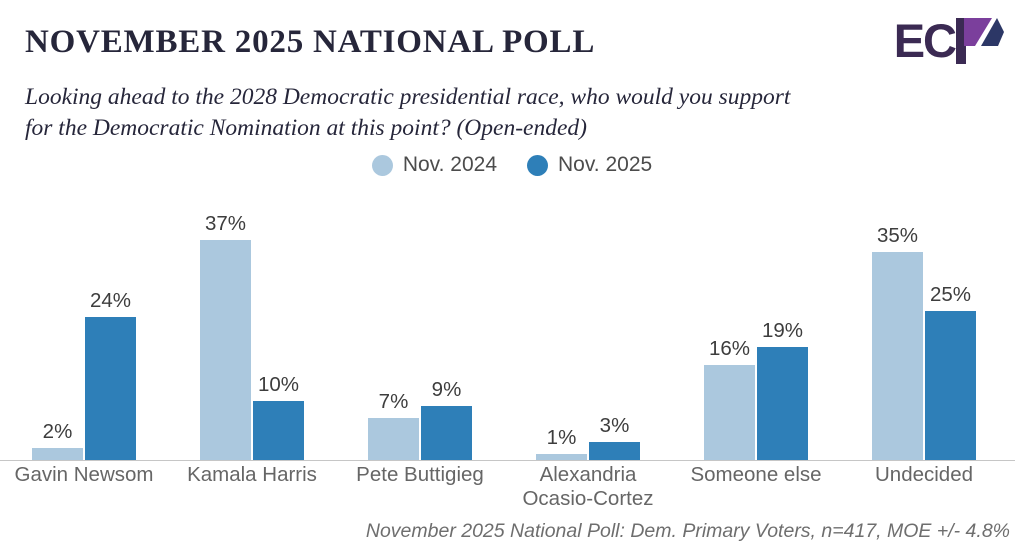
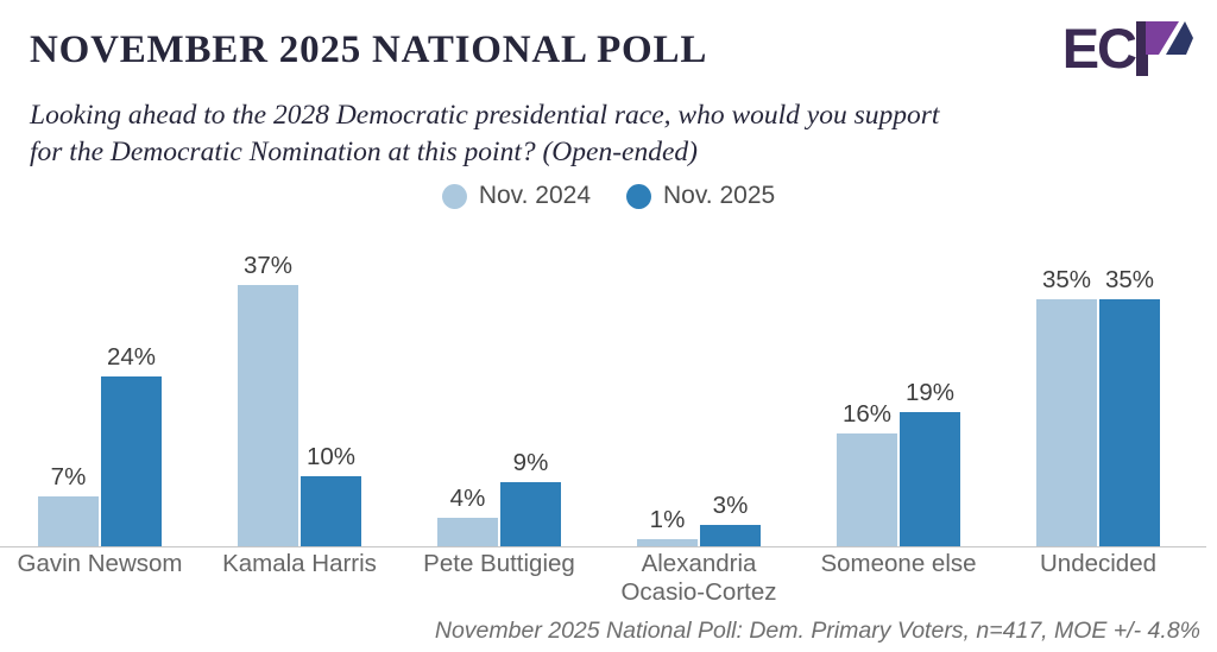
Nov. 2024/Gavin Newsom: 2% -> 7%
Nov. 2024/Pete Buttigieg: 7% -> 4%
Nov. 2025/Undecided: 25% -> 35%
